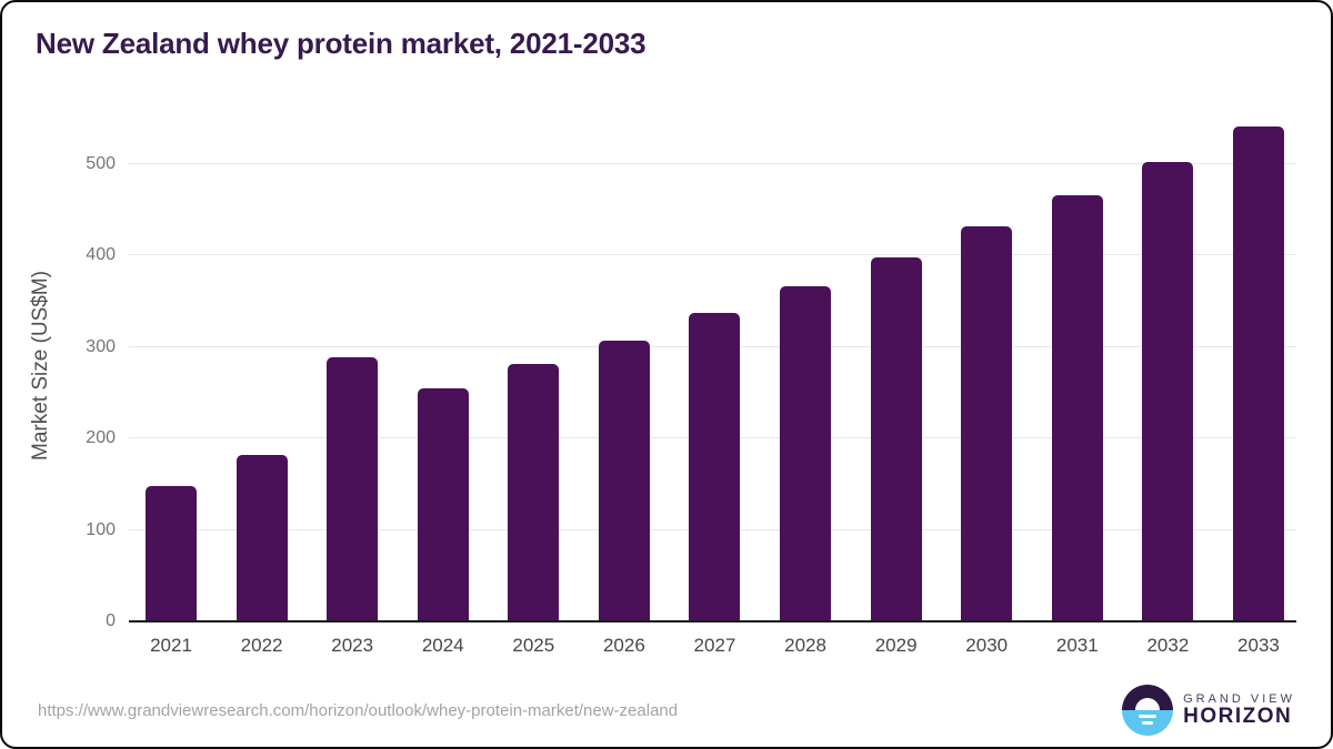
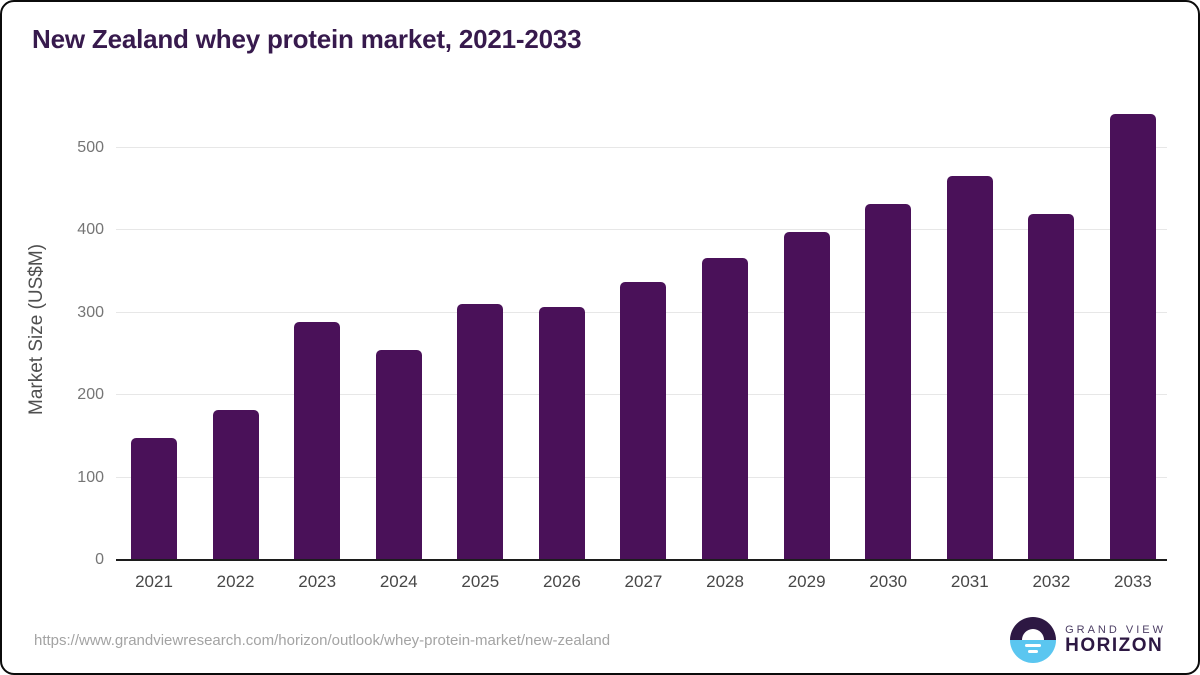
2025: 280 -> 310
2032: 500 -> 420
